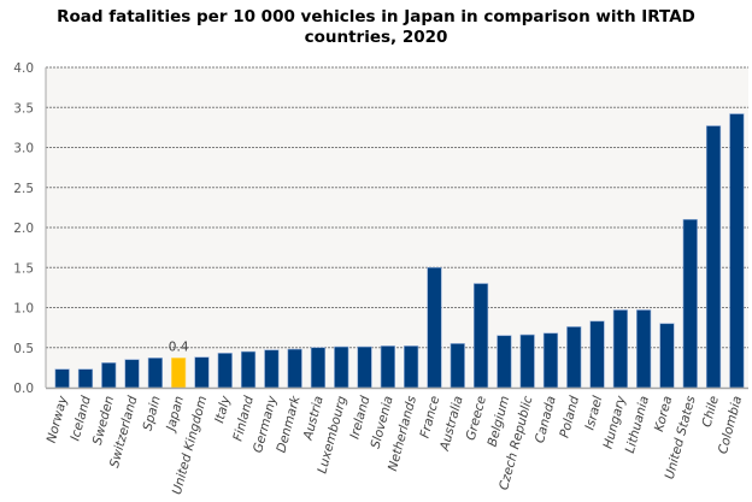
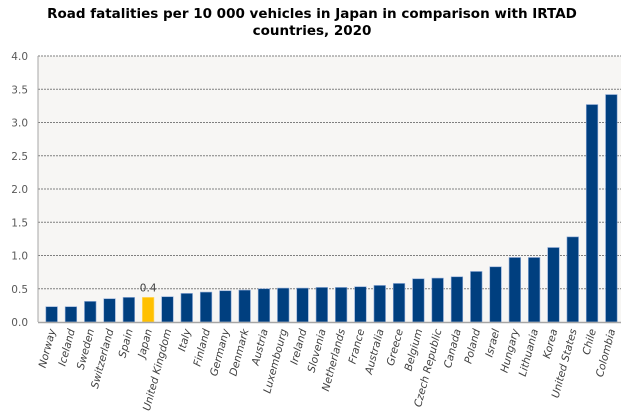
France: 1.5 -> 0.5
Greece: 1.3 -> 0.6
Korea: 0.8 -> 1.1
United States: 2.1 -> 1.3
